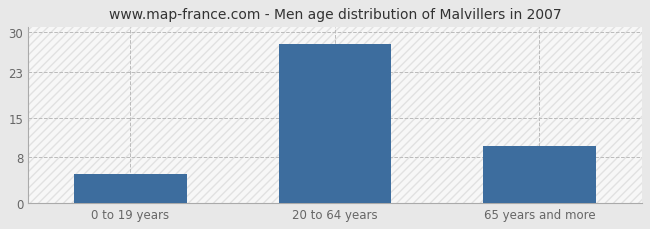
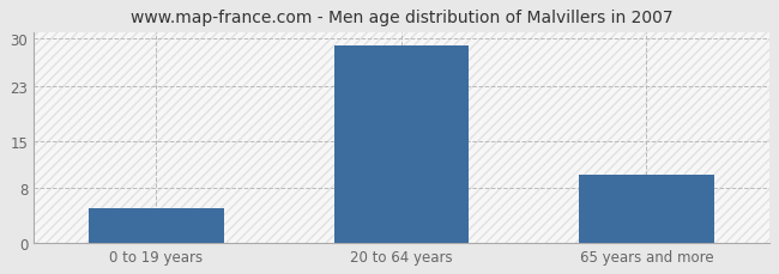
20 to 64 years: 28 -> 29
